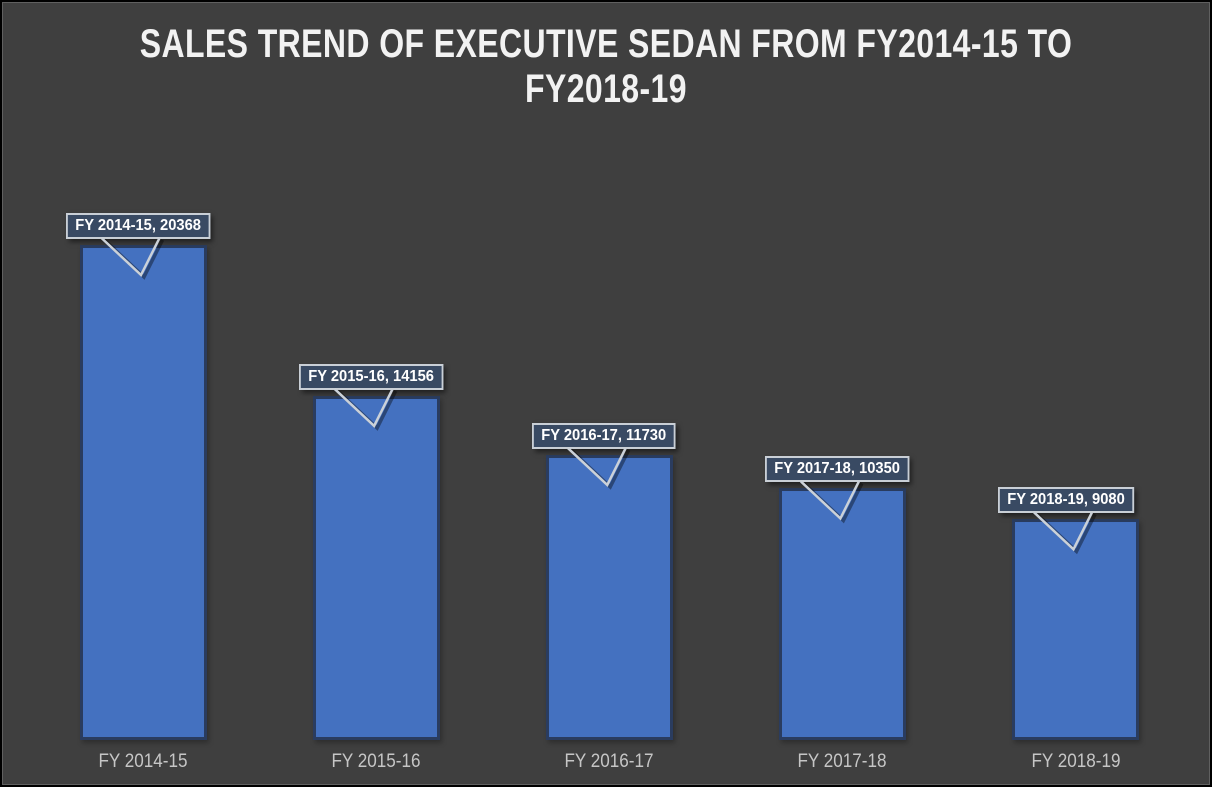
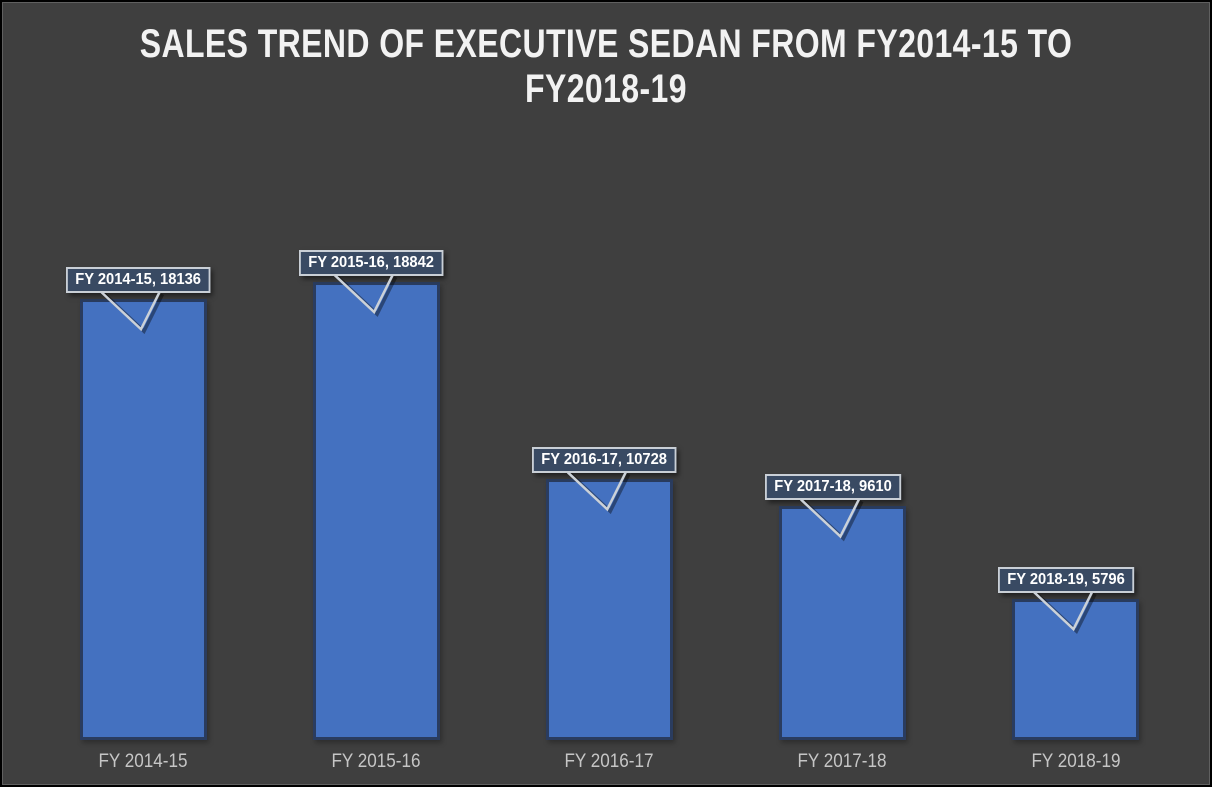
FY 2014-15: 20368 -> 18136
FY 2015-16: 14156 -> 18842
FY 2016-17: 11730 -> 10728
FY 2017-18: 10350 -> 9610
FY 2018-19: 9080 -> 5796
